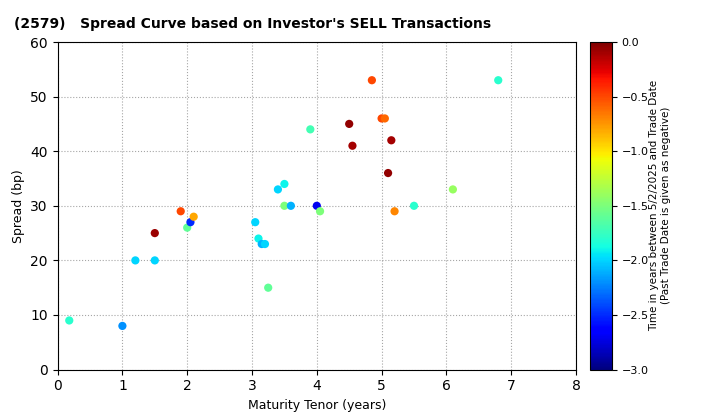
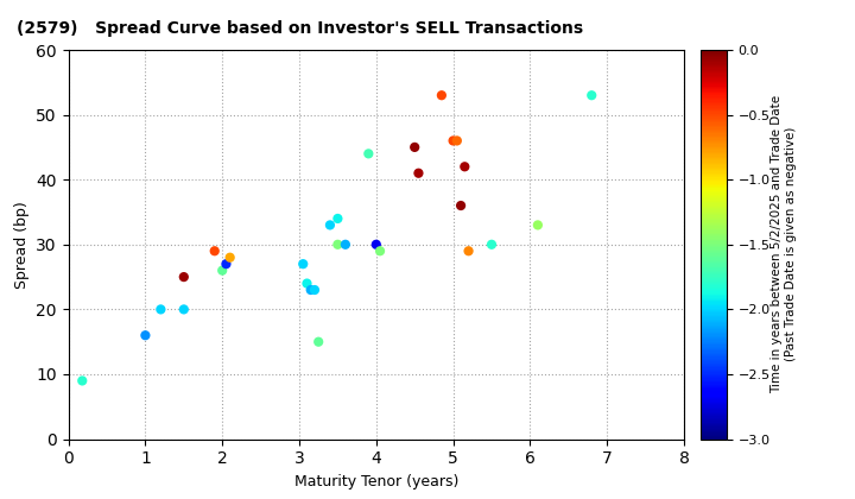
1: 8 -> 16
